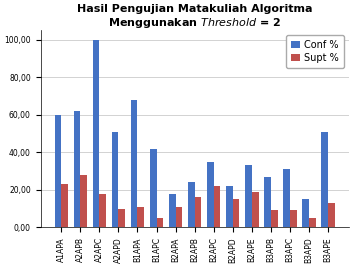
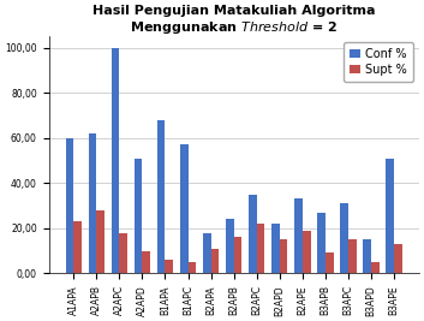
Supt %/B1APA: 11 -> 6
Conf %/B1APC: 42 -> 57
Supt %/B3APC: 9 -> 15
